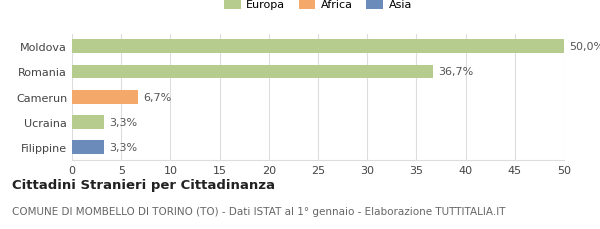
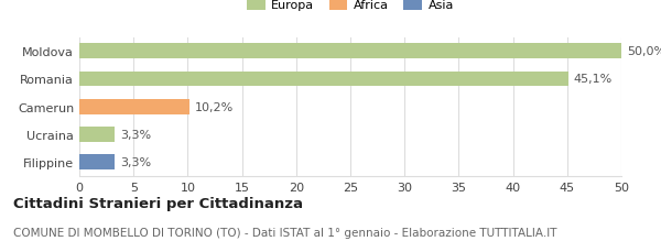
Romania: 36,7% -> 45,1%
Camerun: 6,7% -> 10,2%
